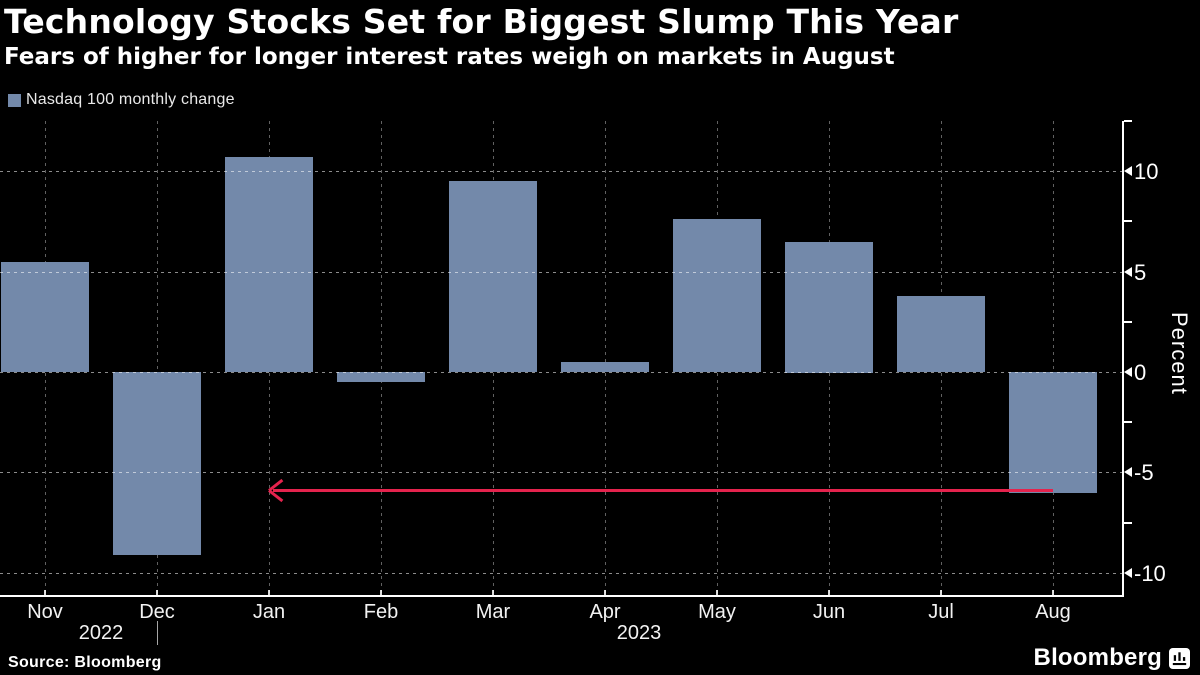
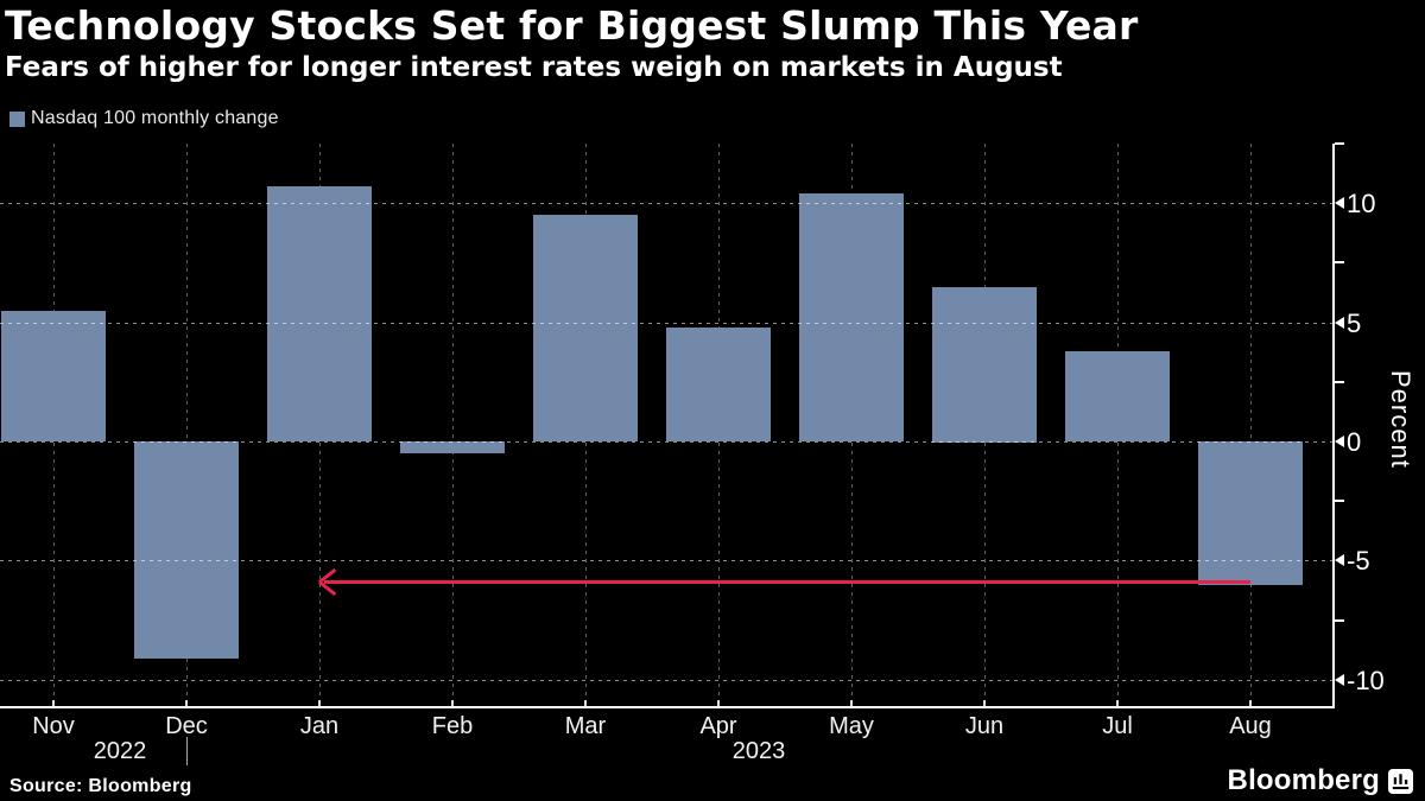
Apr: 0.5 -> 4.8
May: 7.6 -> 10.4
